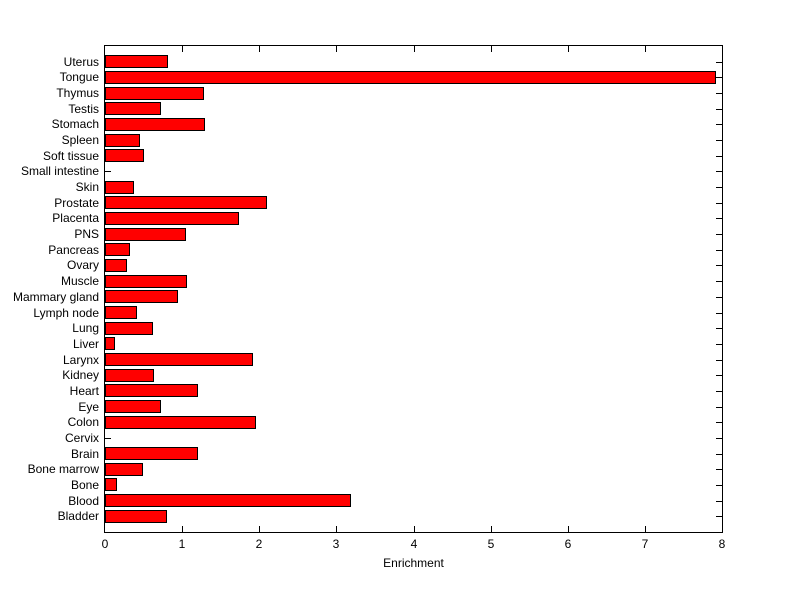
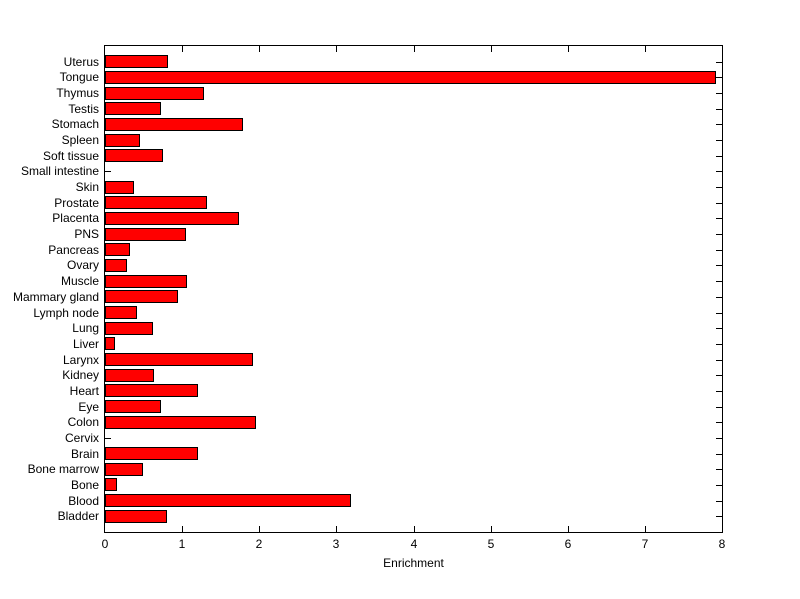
Stomach: 1.3 -> 1.8
Soft tissue: 0.5 -> 0.8
Prostate: 2.1 -> 1.3
